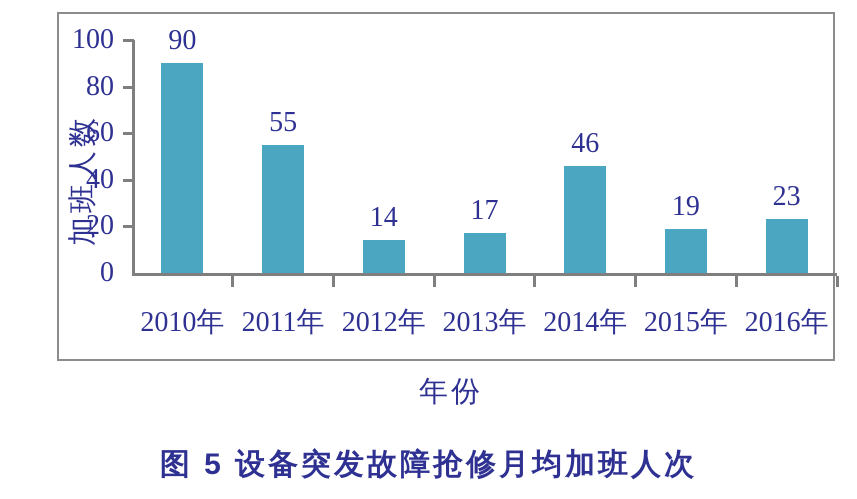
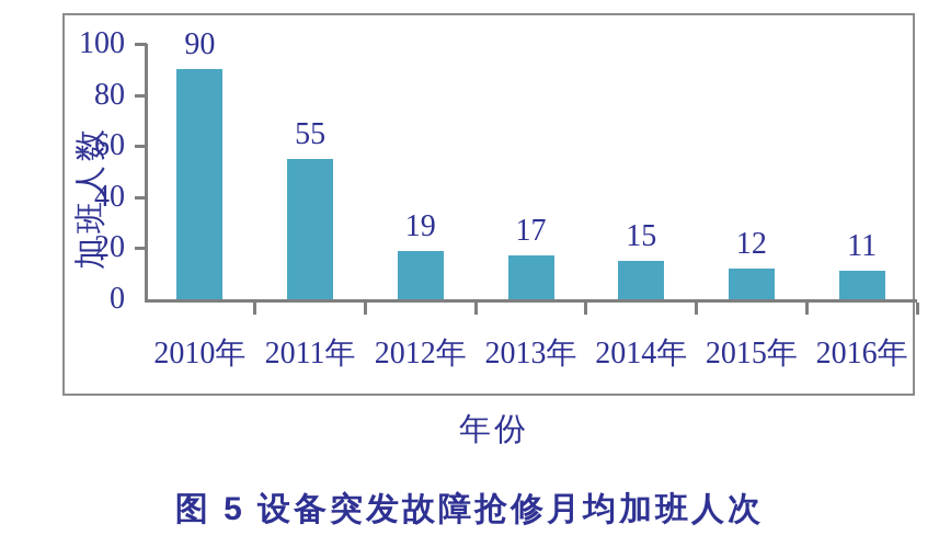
2012年: 14 -> 19
2014年: 46 -> 15
2015年: 19 -> 12
2016年: 23 -> 11
